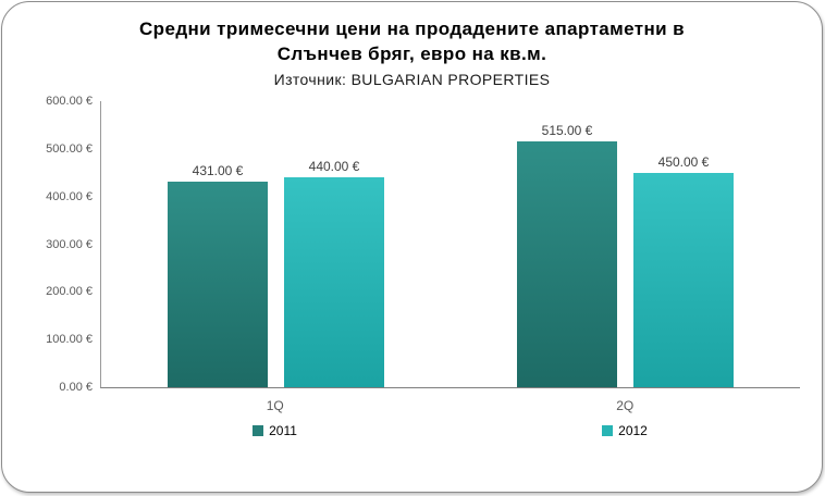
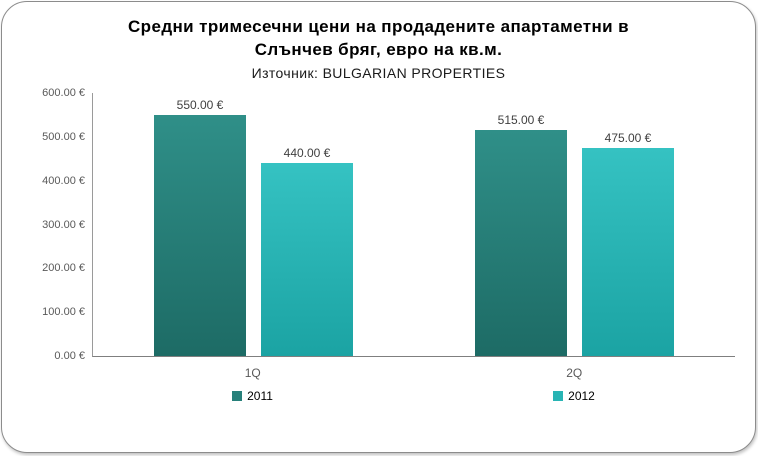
2011/1Q: 431.00 -> 550.00
2012/2Q: 450.00 -> 475.00
